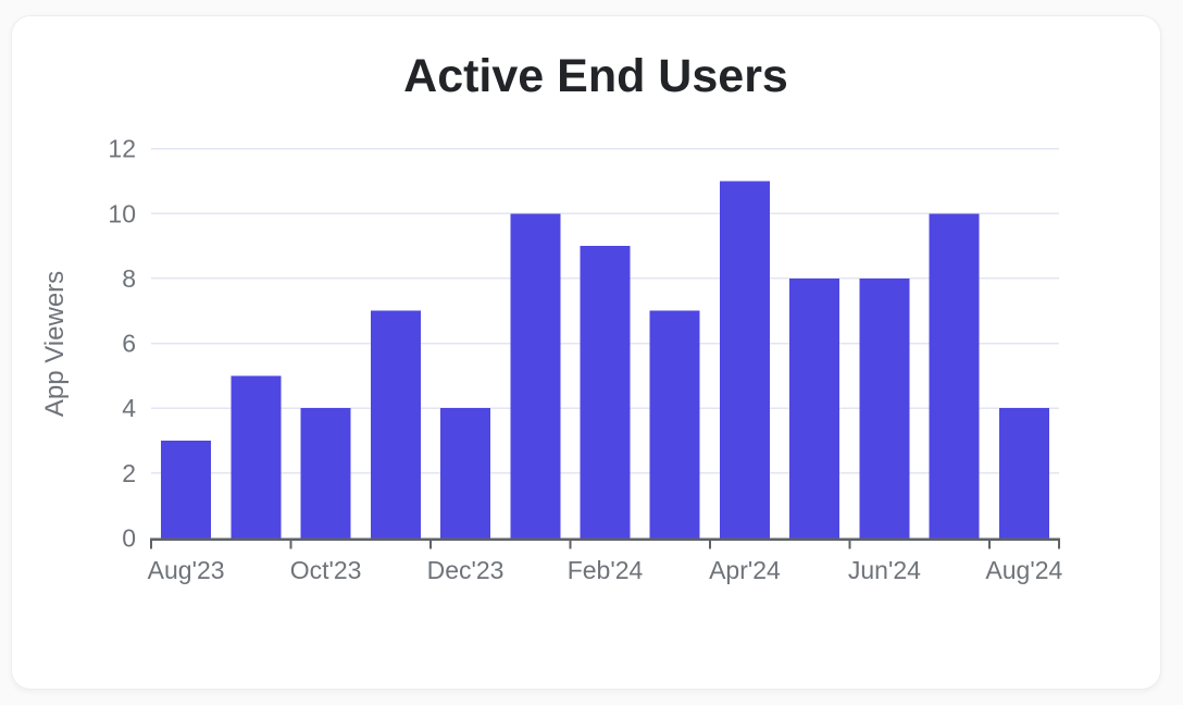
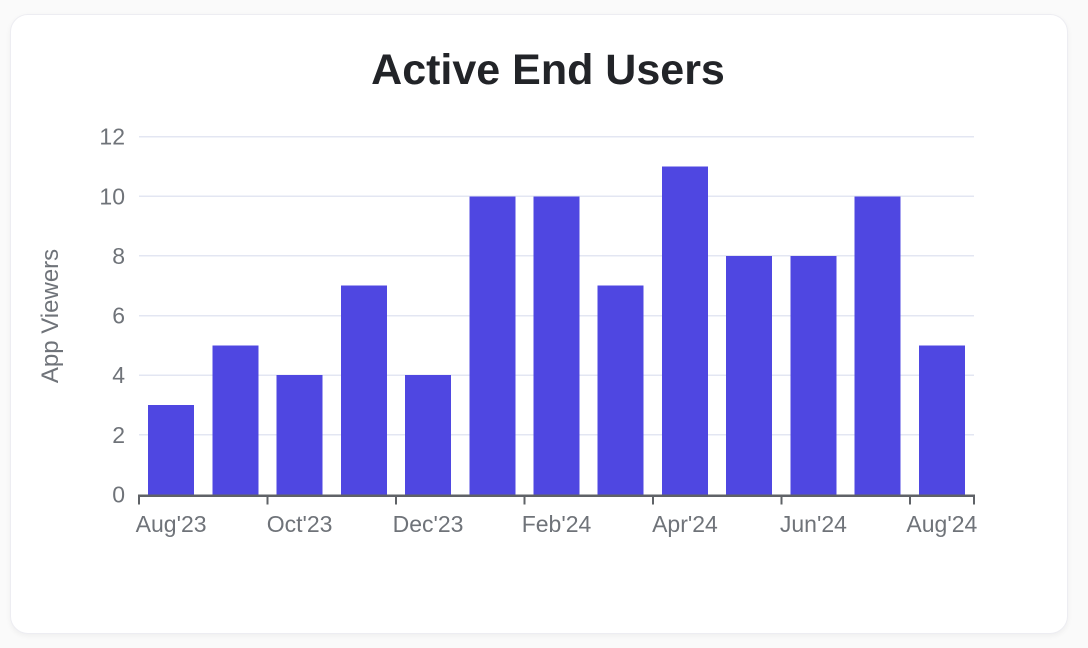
Feb'24: 9 -> 10
Aug'24: 4 -> 5
